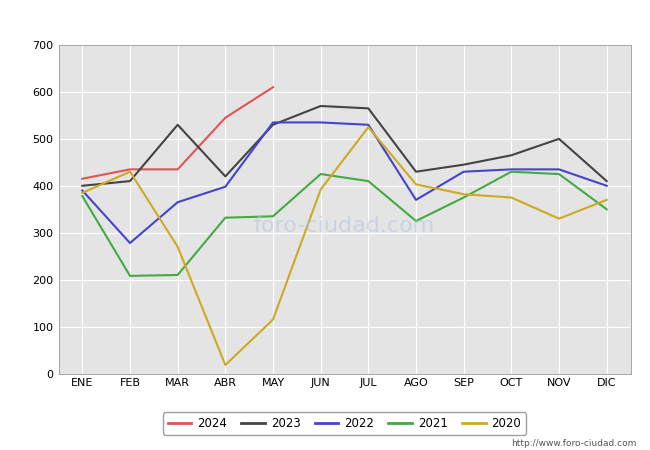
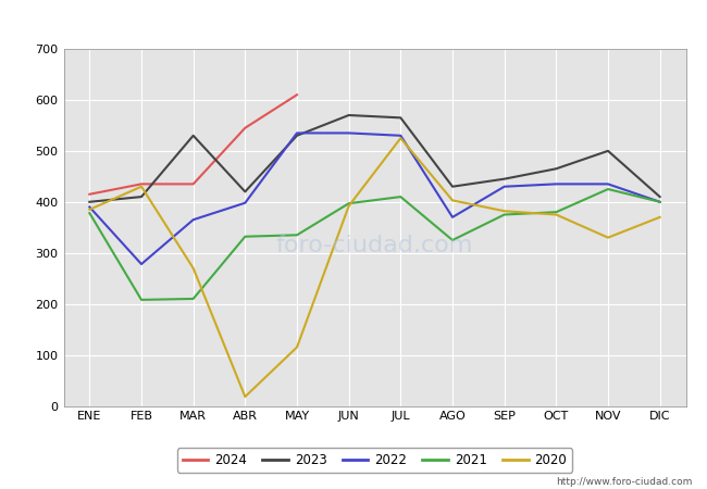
2021/JUN: 425 -> 397
2021/OCT: 430 -> 380
2021/DIC: 350 -> 400
